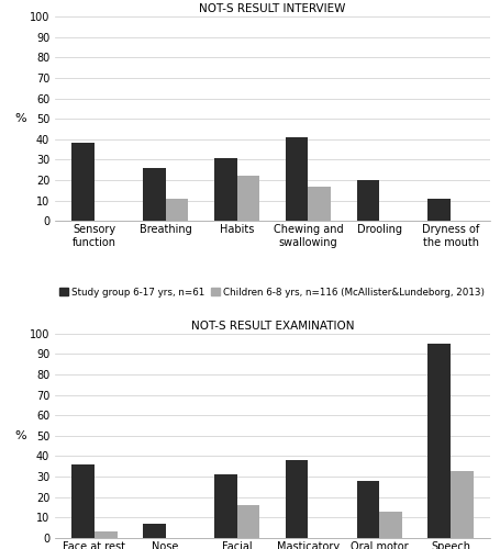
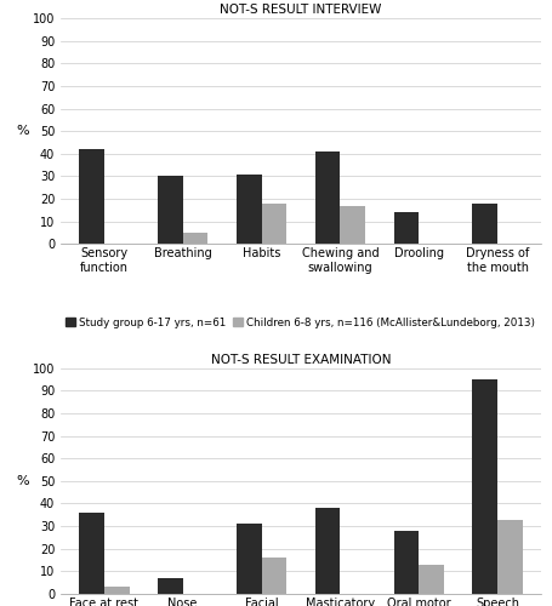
NOT-S RESULT INTERVIEW/Study group 6-17 yrs, n=61/Sensory function: 38 -> 42
NOT-S RESULT INTERVIEW/Study group 6-17 yrs, n=61/Breathing: 26 -> 30
NOT-S RESULT INTERVIEW/Children 6-8 yrs, n=116 (McAllister&Lundeborg, 2013)/Breathing: 11 -> 5
NOT-S RESULT INTERVIEW/Children 6-8 yrs, n=116 (McAllister&Lundeborg, 2013)/Habits: 22 -> 18
NOT-S RESULT INTERVIEW/Study group 6-17 yrs, n=61/Drooling: 20 -> 14
NOT-S RESULT INTERVIEW/Study group 6-17 yrs, n=61/Dryness of the mouth: 11 -> 18
